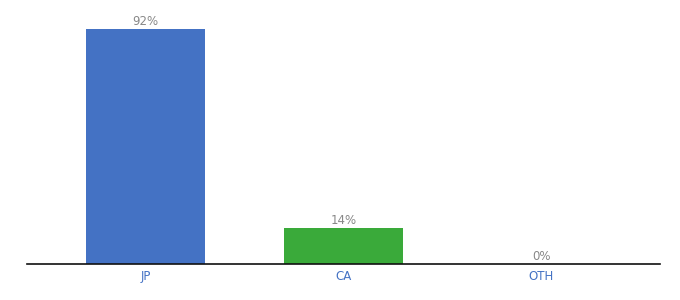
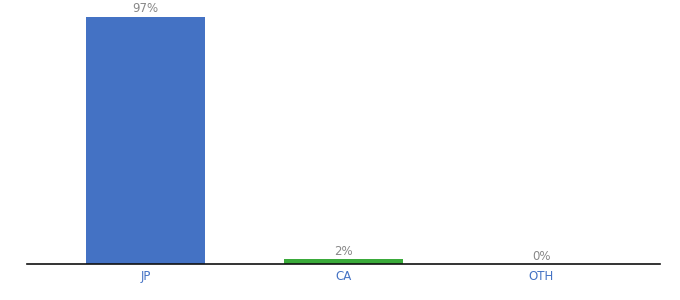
JP: 92% -> 97%
CA: 14% -> 2%
